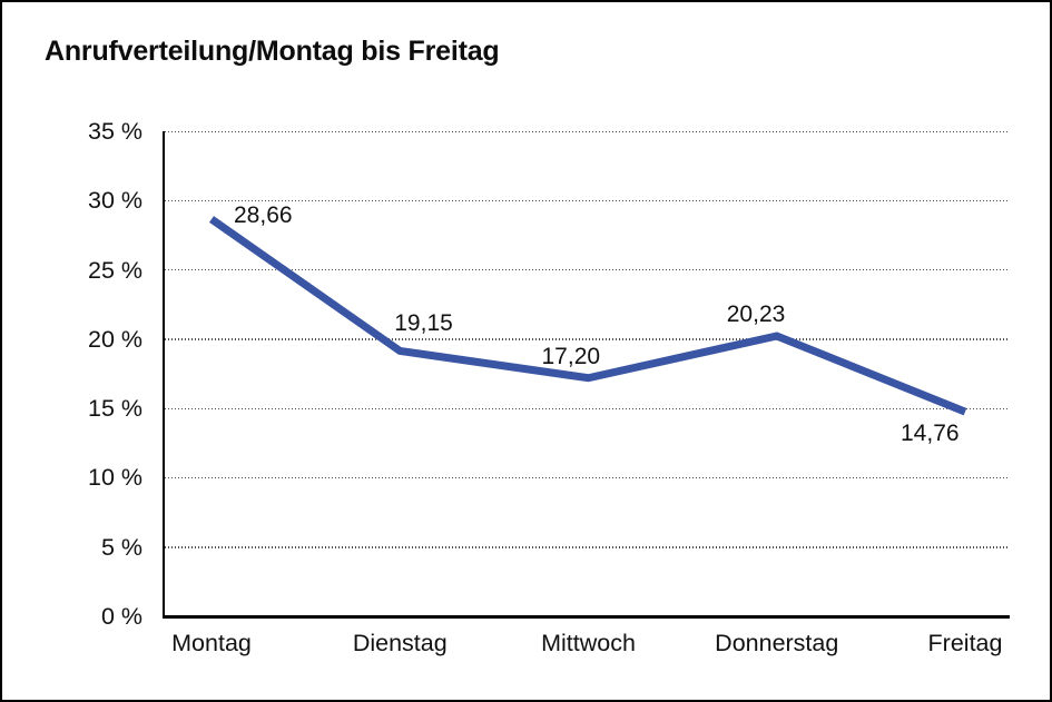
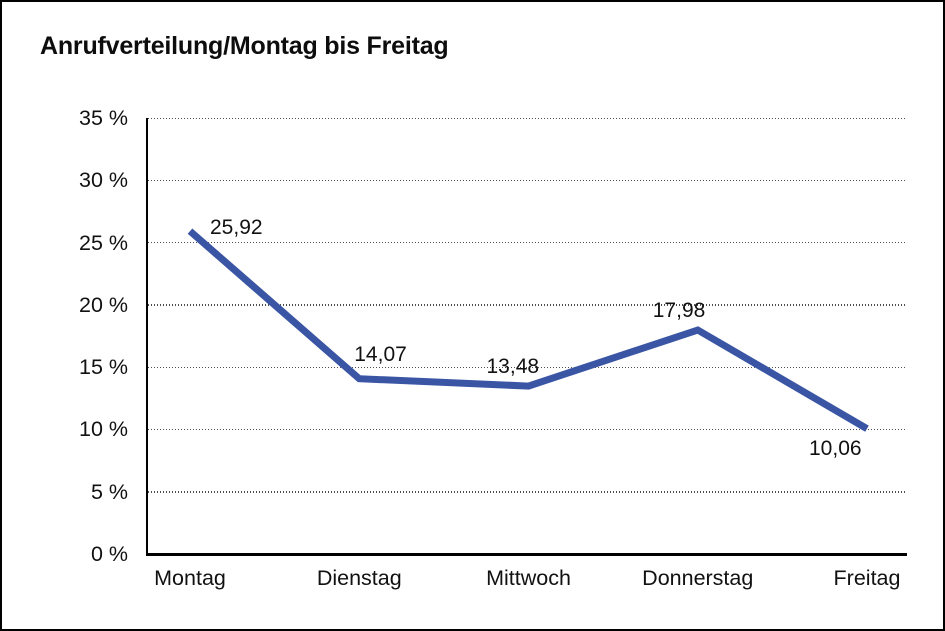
Montag: 28,66 -> 25,92
Dienstag: 19,15 -> 14,07
Mittwoch: 17,20 -> 13,48
Donnerstag: 20,23 -> 17,98
Freitag: 14,76 -> 10,06
